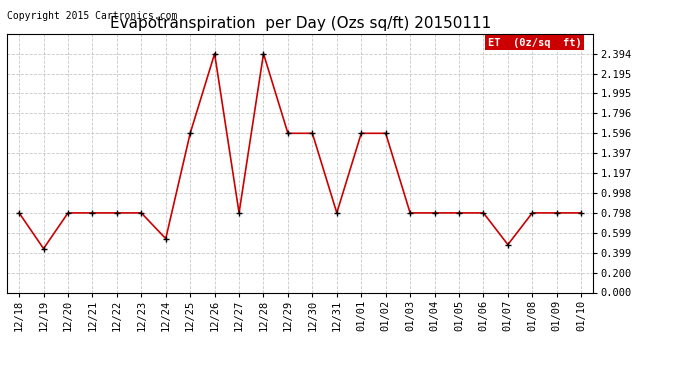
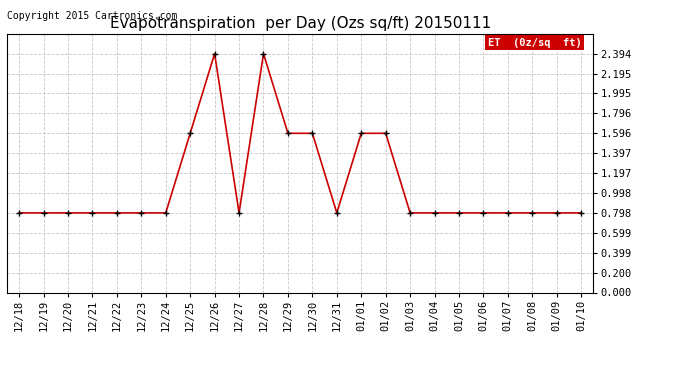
12/19: 0.44 -> 0.80
12/24: 0.54 -> 0.80
01/07: 0.48 -> 0.80
